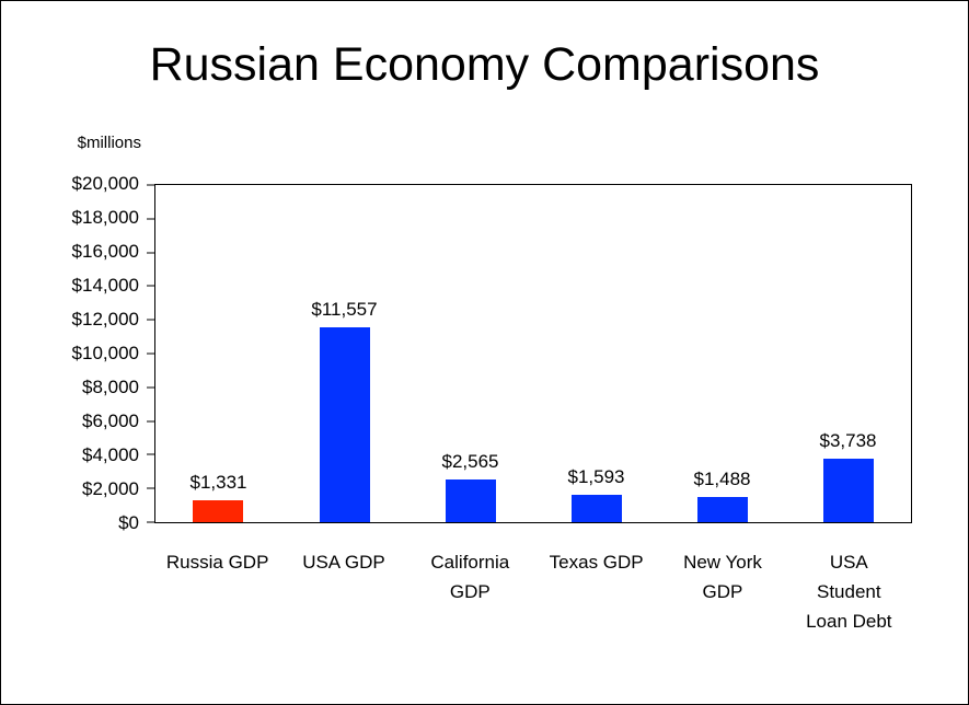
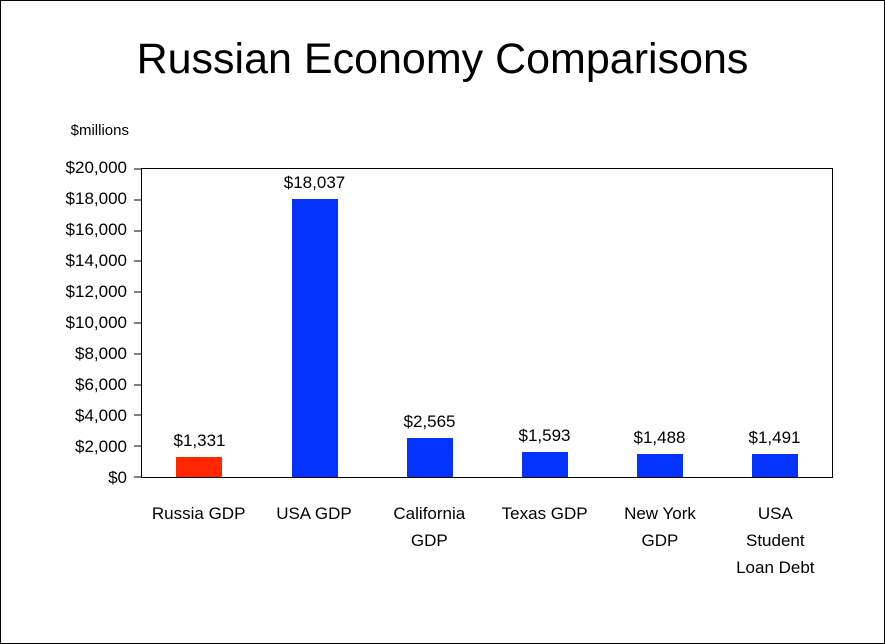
USA GDP: $11,557 -> $18,037
USA Student Loan Debt: $3,738 -> $1,491
